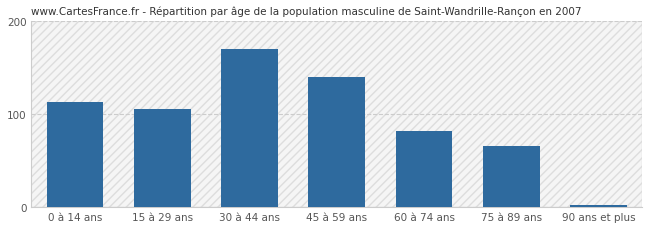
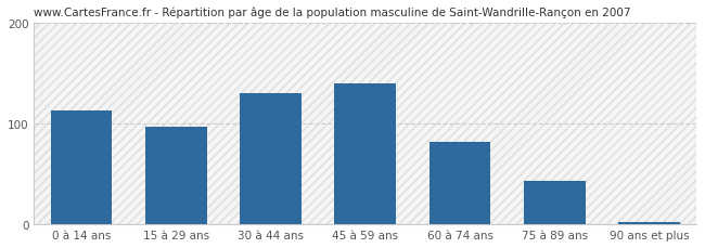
15 à 29 ans: 106 -> 97
30 à 44 ans: 170 -> 130
75 à 89 ans: 66 -> 43
